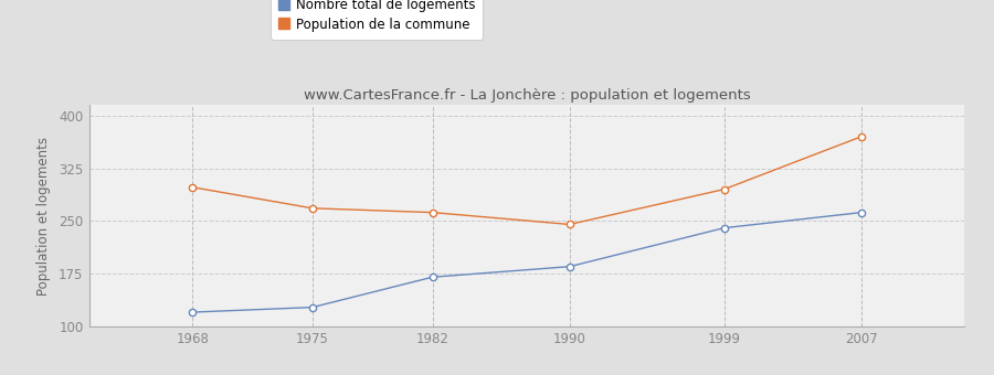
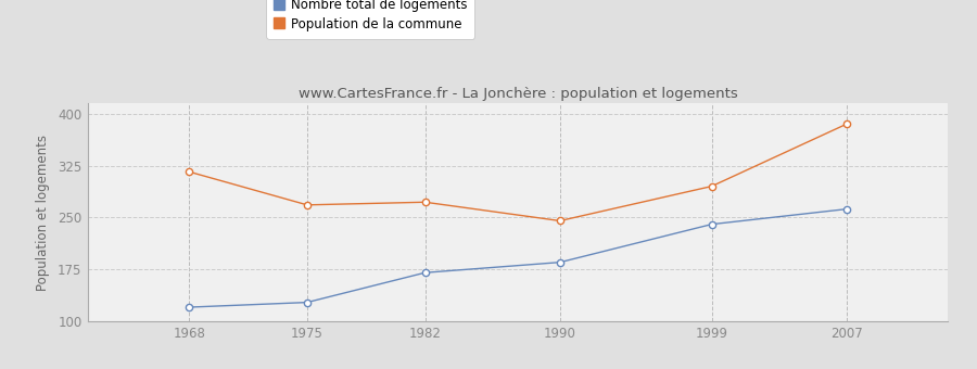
Population de la commune/1968: 298 -> 316
Population de la commune/1982: 262 -> 272
Population de la commune/2007: 370 -> 385
